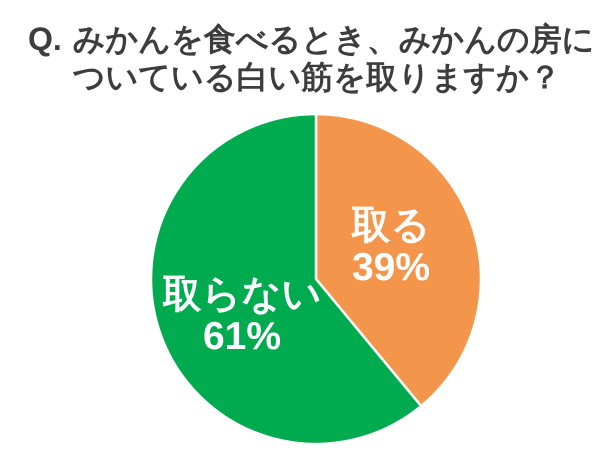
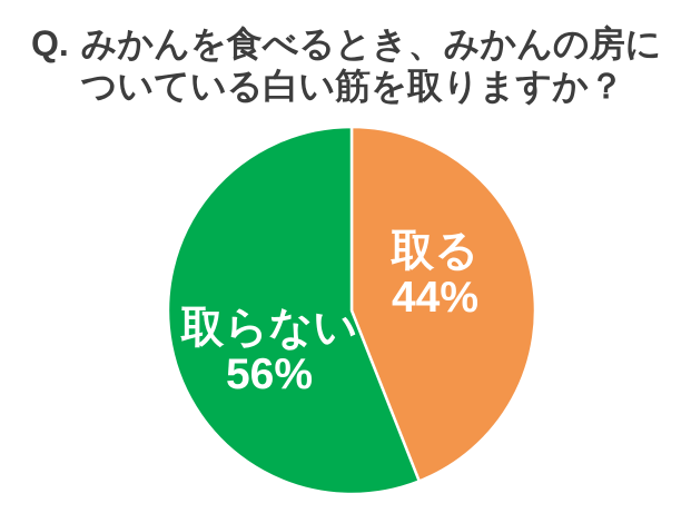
取る: 39% -> 44%
取らない: 61% -> 56%
